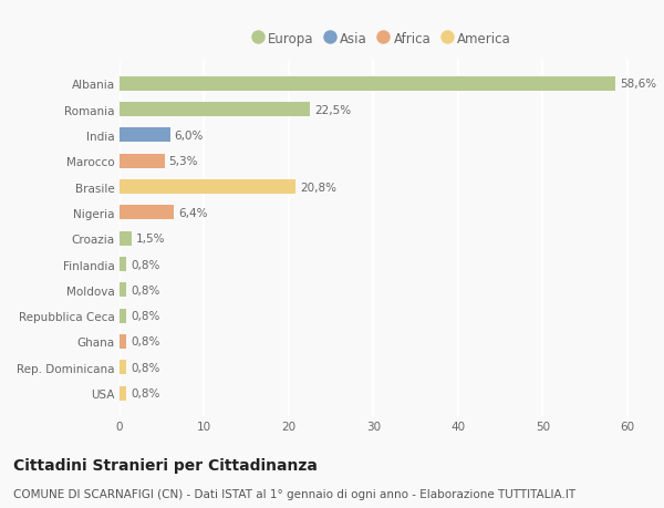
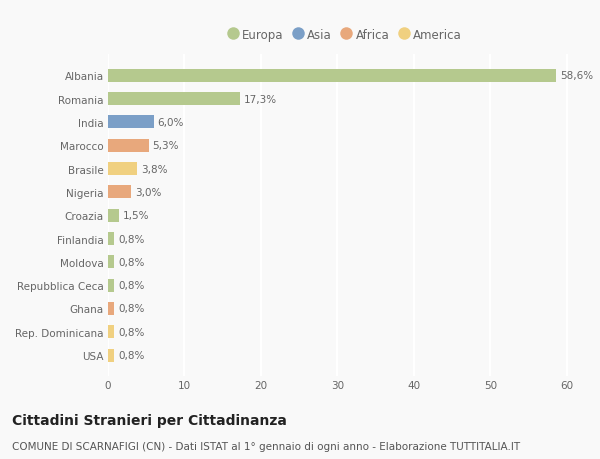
Romania: 22,5% -> 17,3%
Brasile: 20,8% -> 3,8%
Nigeria: 6,4% -> 3,0%
